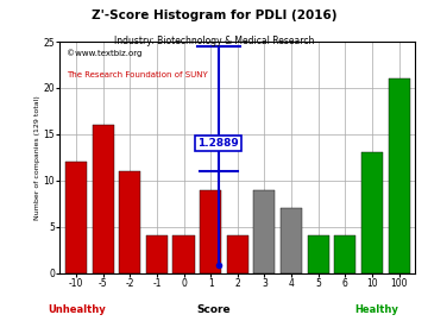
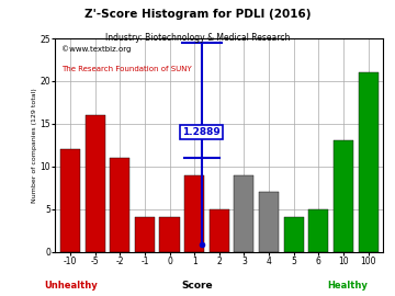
2: 4 -> 5
6: 4 -> 5
